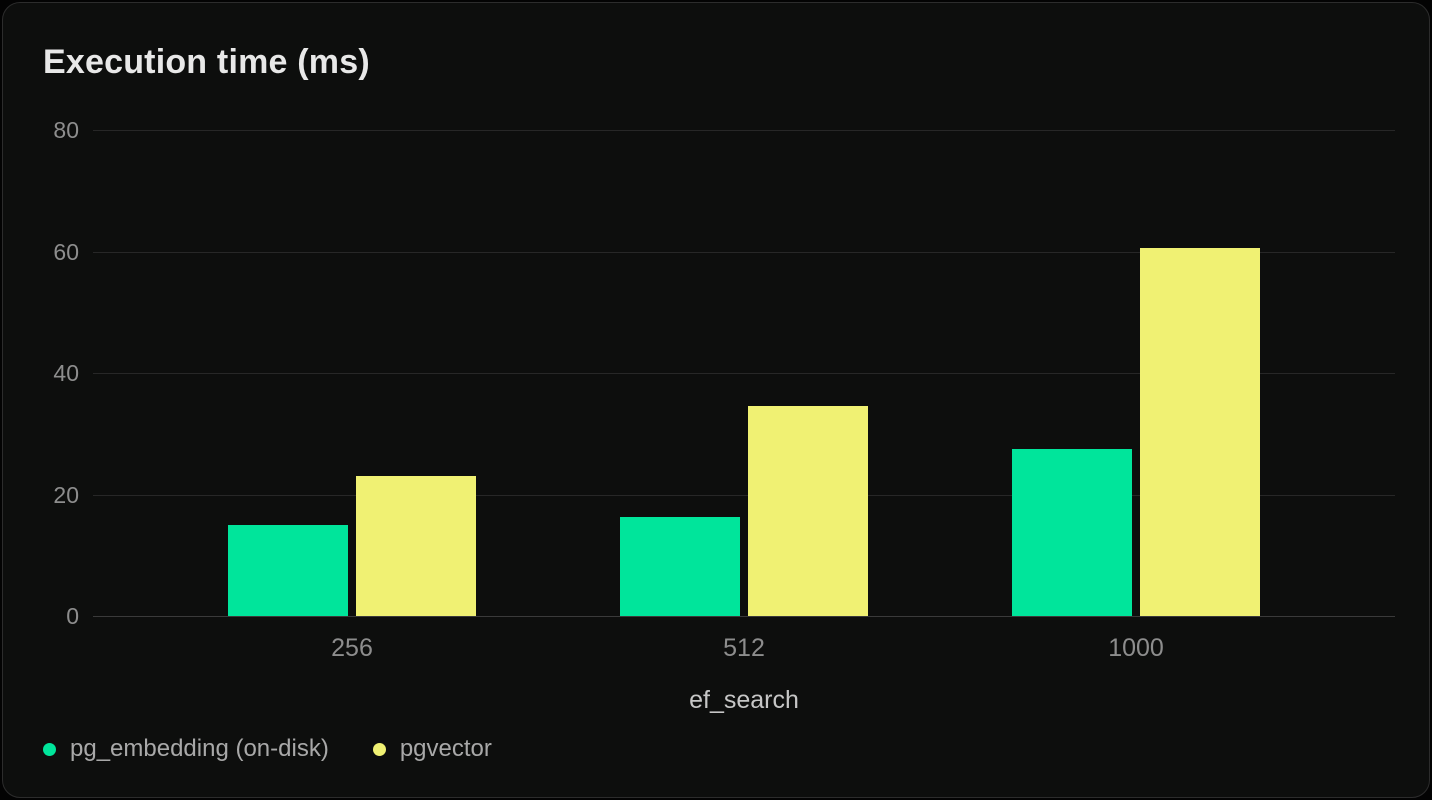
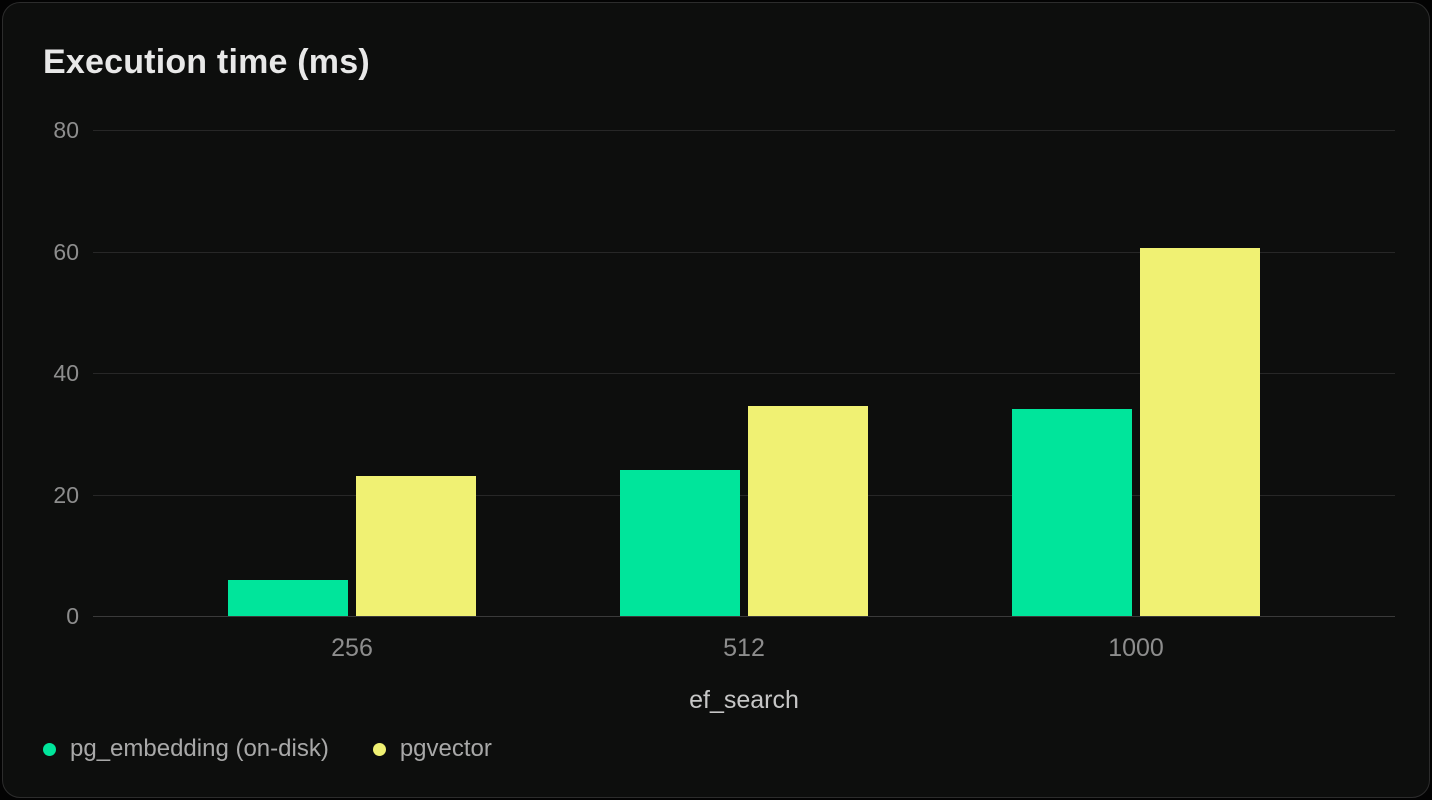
pg_embedding (on-disk)/256: 15 -> 6
pg_embedding (on-disk)/512: 16 -> 24
pg_embedding (on-disk)/1000: 28 -> 34
